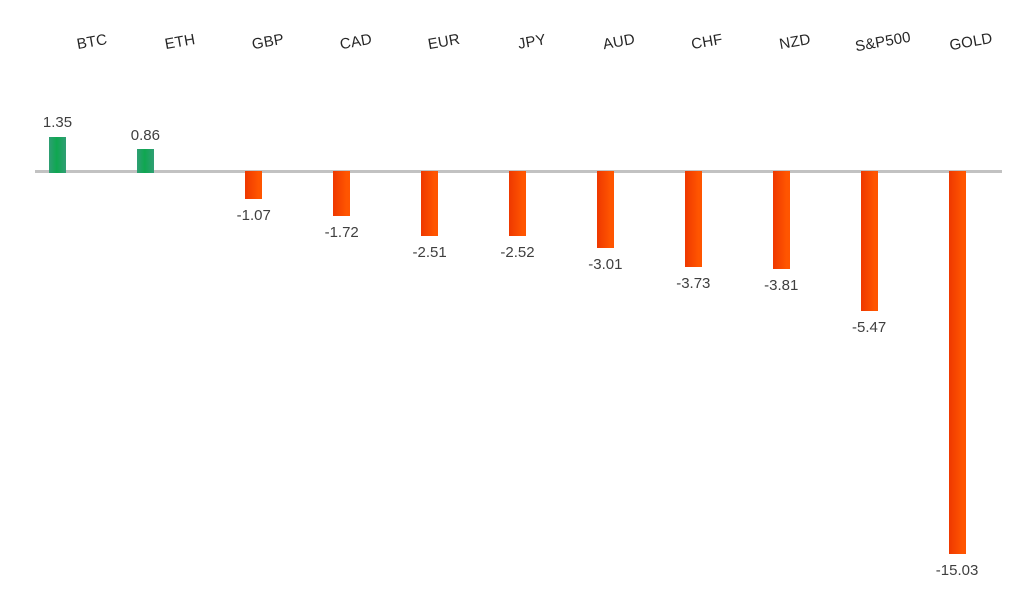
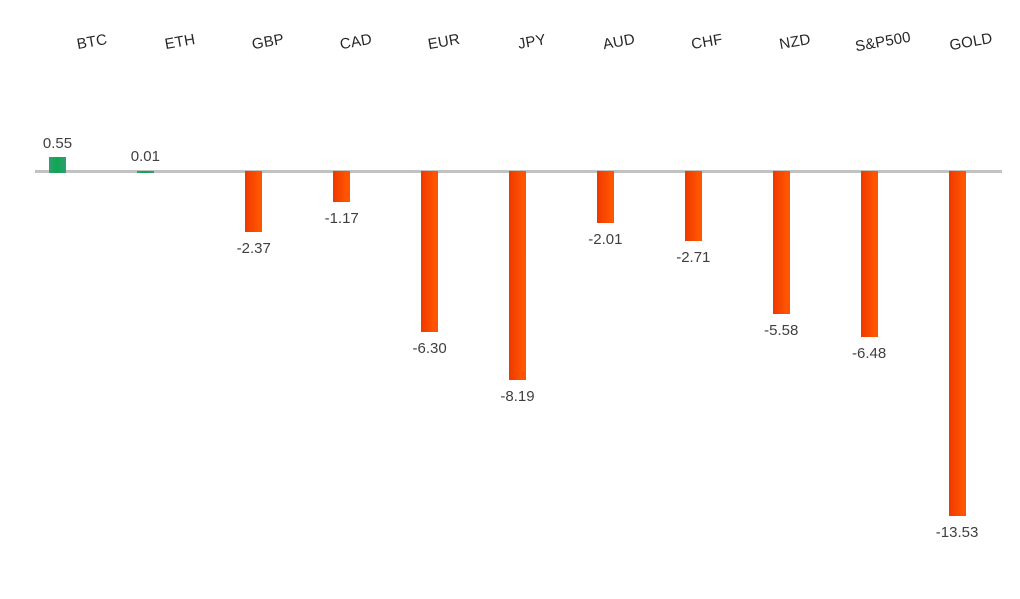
BTC: 1.35 -> 0.55
ETH: 0.86 -> 0.01
GBP: -1.07 -> -2.37
CAD: -1.72 -> -1.17
EUR: -2.51 -> -6.30
JPY: -2.52 -> -8.19
AUD: -3.01 -> -2.01
CHF: -3.73 -> -2.71
NZD: -3.81 -> -5.58
S&P500: -5.47 -> -6.48
GOLD: -15.03 -> -13.53
